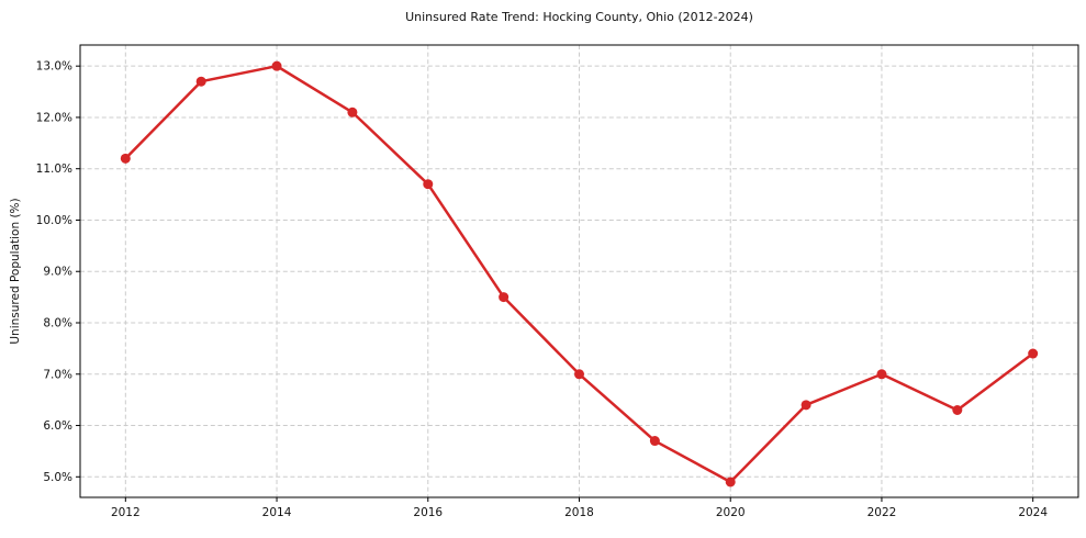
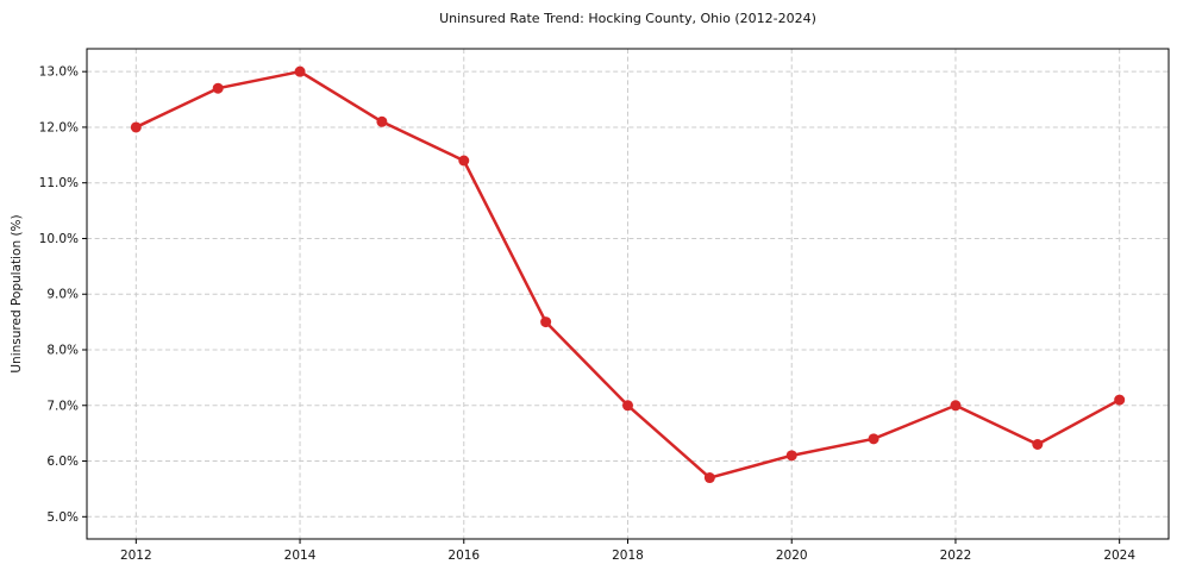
2012: 11.2% -> 12.0%
2016: 10.7% -> 11.4%
2020: 4.9% -> 6.1%
2024: 7.4% -> 7.1%
